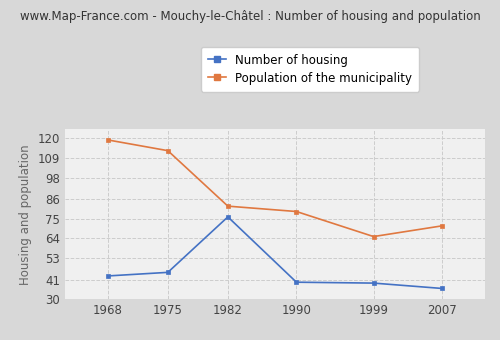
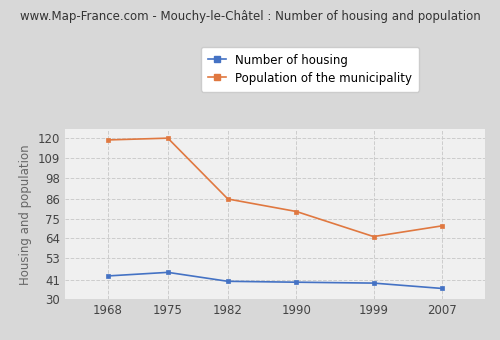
Population of the municipality/1975: 113 -> 120
Number of housing/1982: 76 -> 40
Population of the municipality/1982: 82 -> 86
